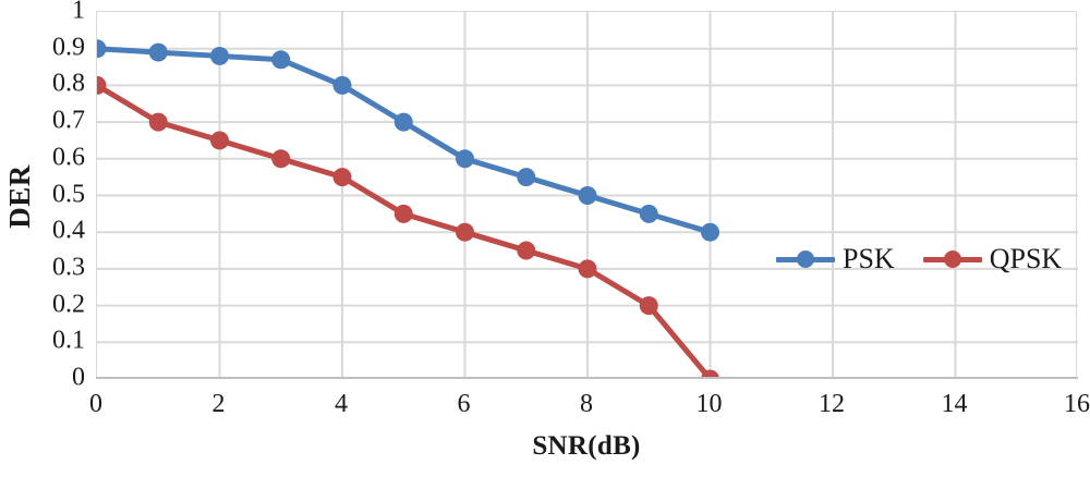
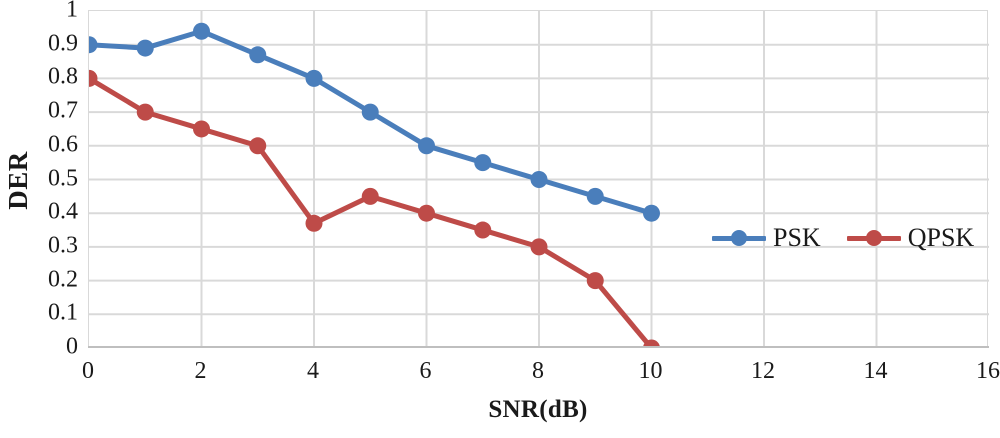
PSK/2: 0.88 -> 0.94
QPSK/4: 0.55 -> 0.37
